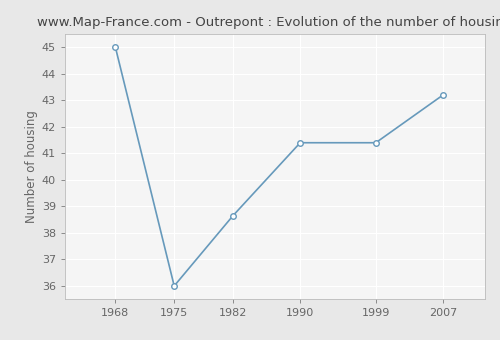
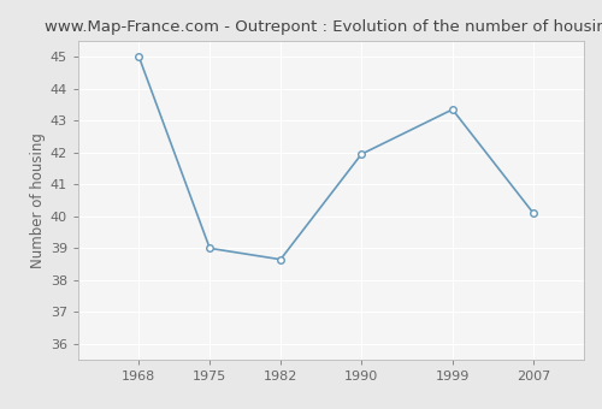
1975: 36.00 -> 39.00
1990: 41.40 -> 41.95
1999: 41.40 -> 43.35
2007: 43.20 -> 40.10
